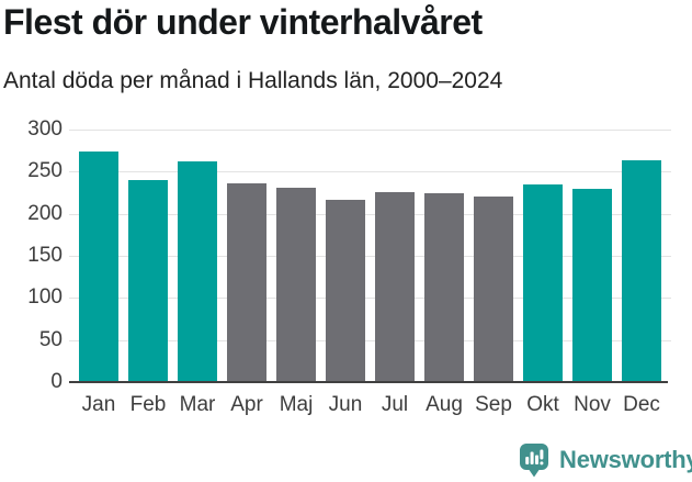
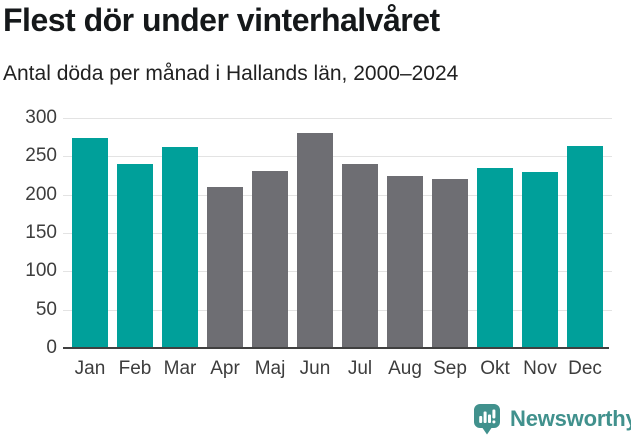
Apr: 240 -> 210
Jun: 220 -> 280
Jul: 230 -> 240
